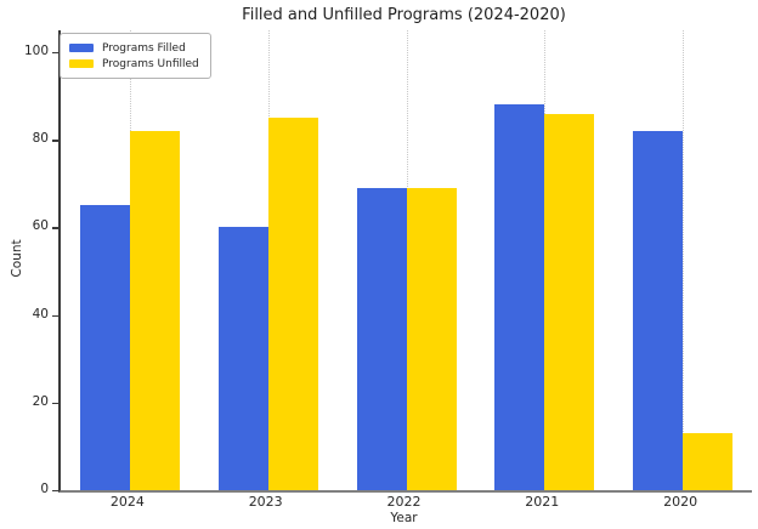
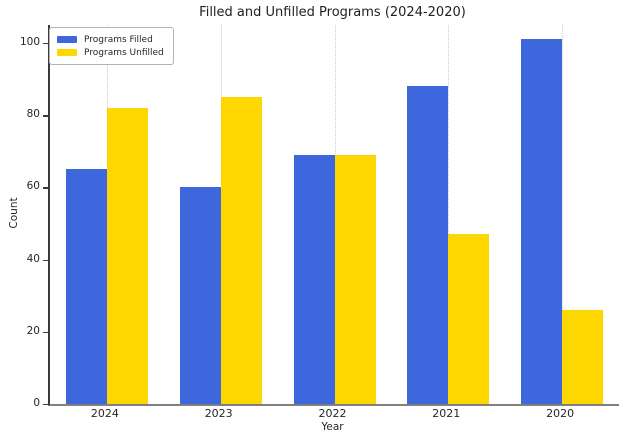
Programs Unfilled/2021: 86 -> 47
Programs Filled/2020: 82 -> 101
Programs Unfilled/2020: 13 -> 26
